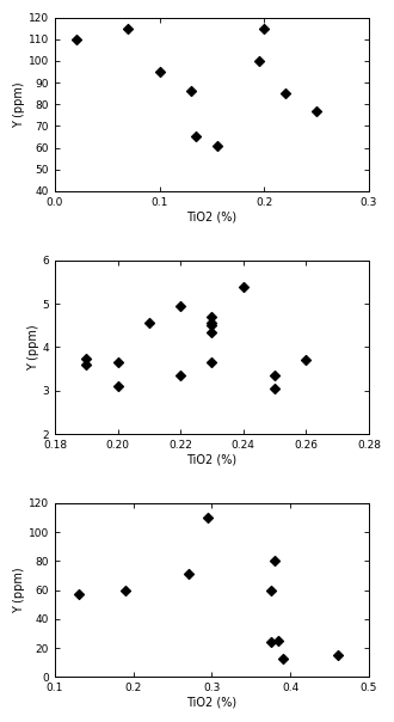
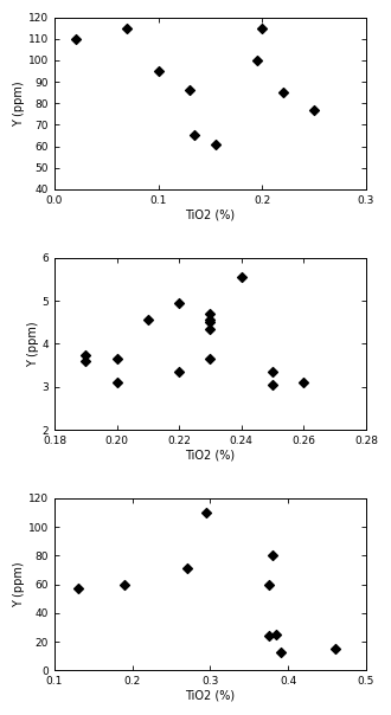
0.24: 5.40 -> 5.55
0.26: 3.70 -> 3.10
